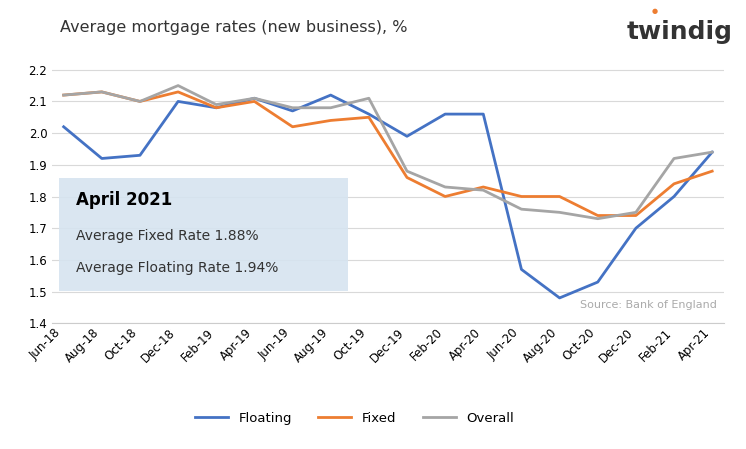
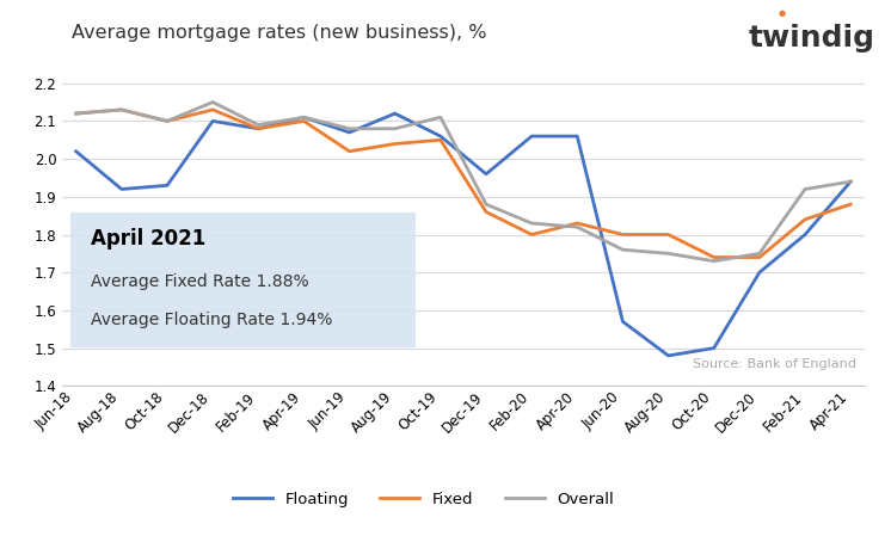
Floating/Dec-19: 1.99 -> 1.96
Floating/Oct-20: 1.53 -> 1.50
